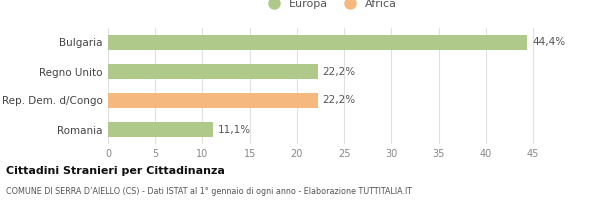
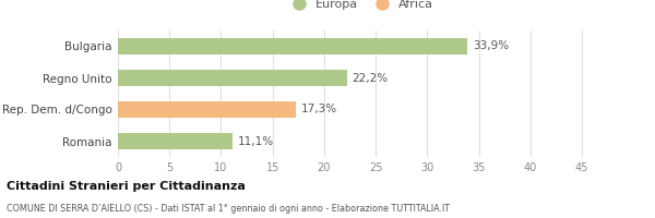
Bulgaria: 44,4% -> 33,9%
Rep. Dem. d/Congo: 22,2% -> 17,3%
